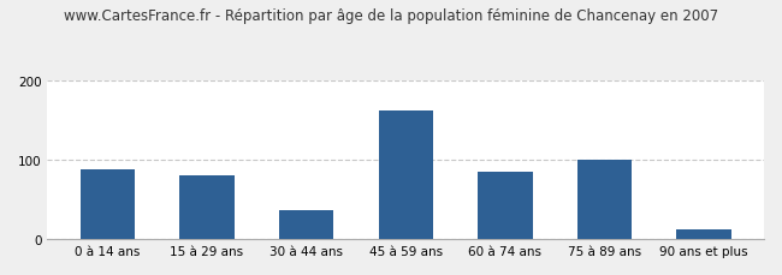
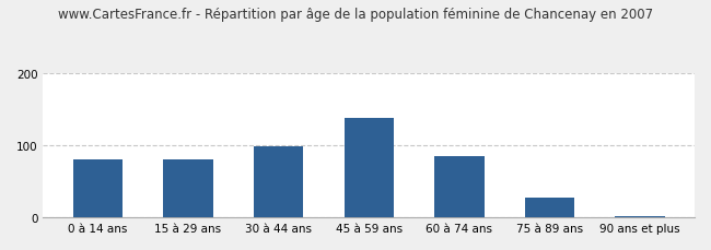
0 à 14 ans: 88 -> 80
30 à 44 ans: 36 -> 98
45 à 59 ans: 162 -> 138
75 à 89 ans: 100 -> 28
90 ans et plus: 12 -> 2
